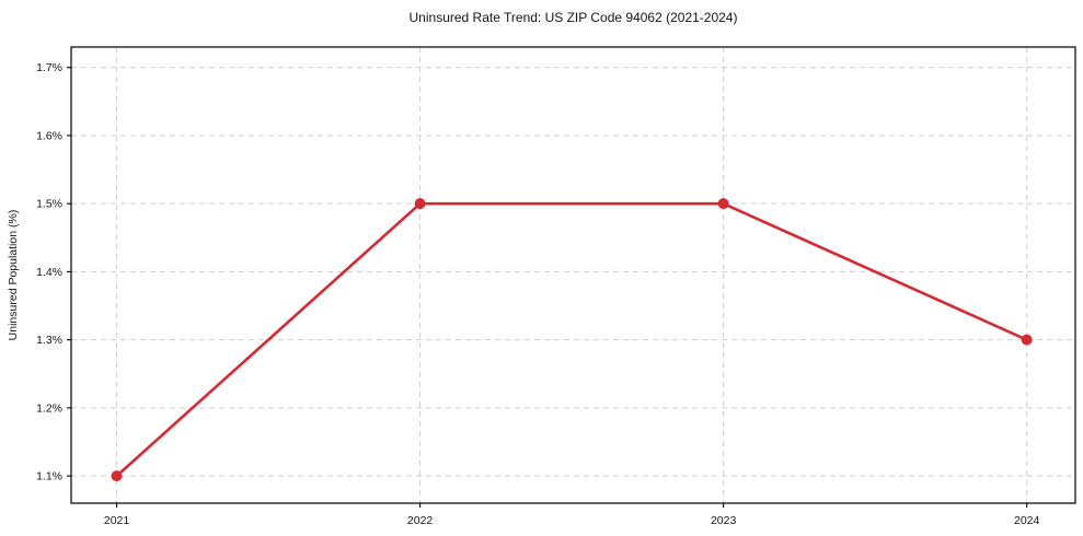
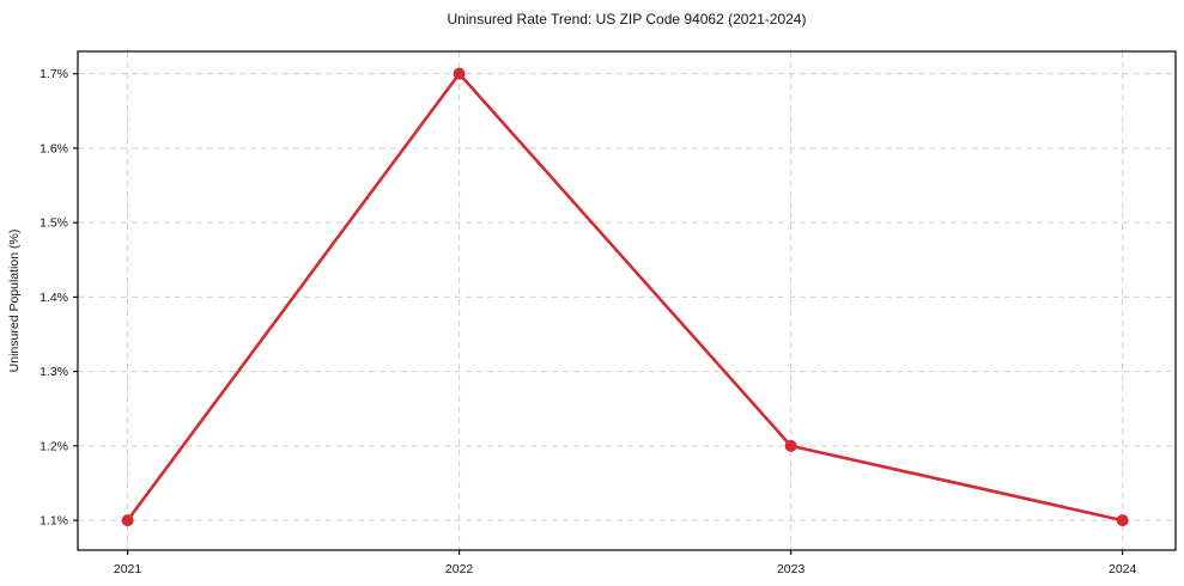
2022: 1.5% -> 1.7%
2023: 1.5% -> 1.2%
2024: 1.3% -> 1.1%
